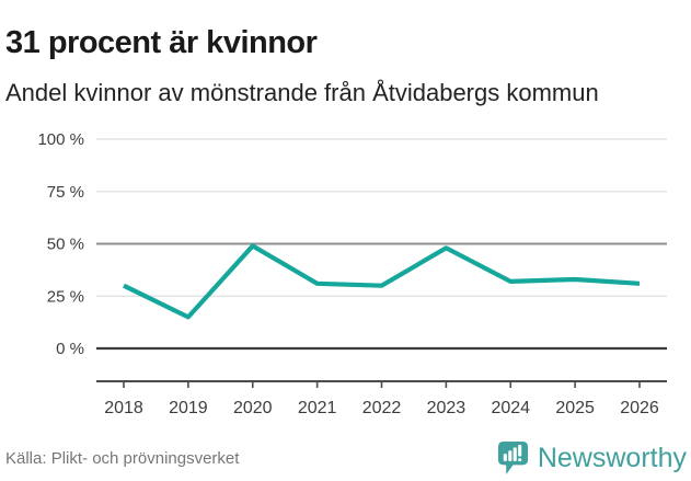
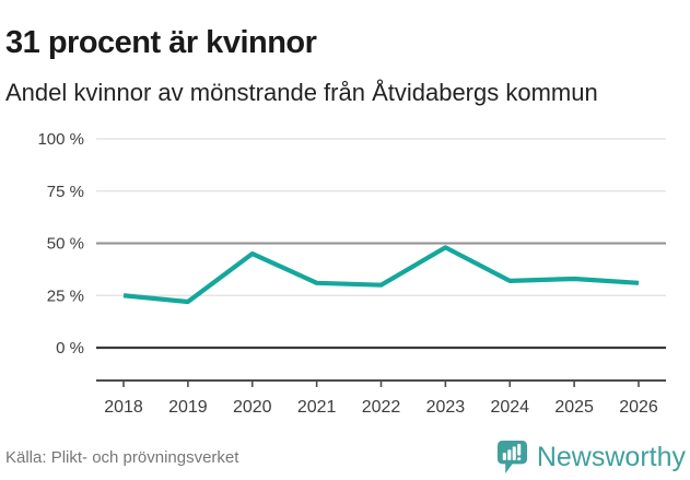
2018: 30% -> 25%
2019: 15% -> 22%
2020: 49% -> 45%
